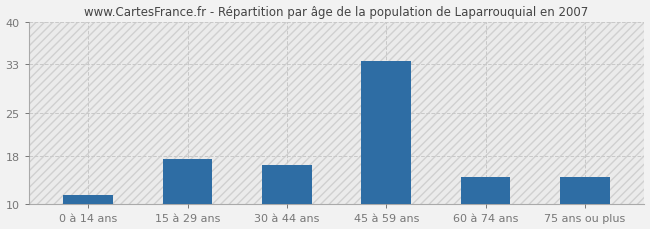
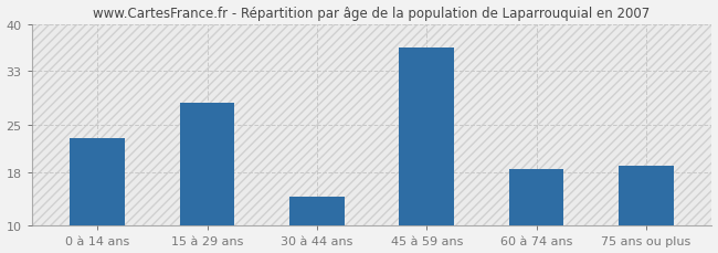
0 à 14 ans: 11.5 -> 23.0
15 à 29 ans: 17.5 -> 28.2
30 à 44 ans: 16.5 -> 14.4
45 à 59 ans: 33.5 -> 36.4
60 à 74 ans: 14.5 -> 18.4
75 ans ou plus: 14.5 -> 19.0
